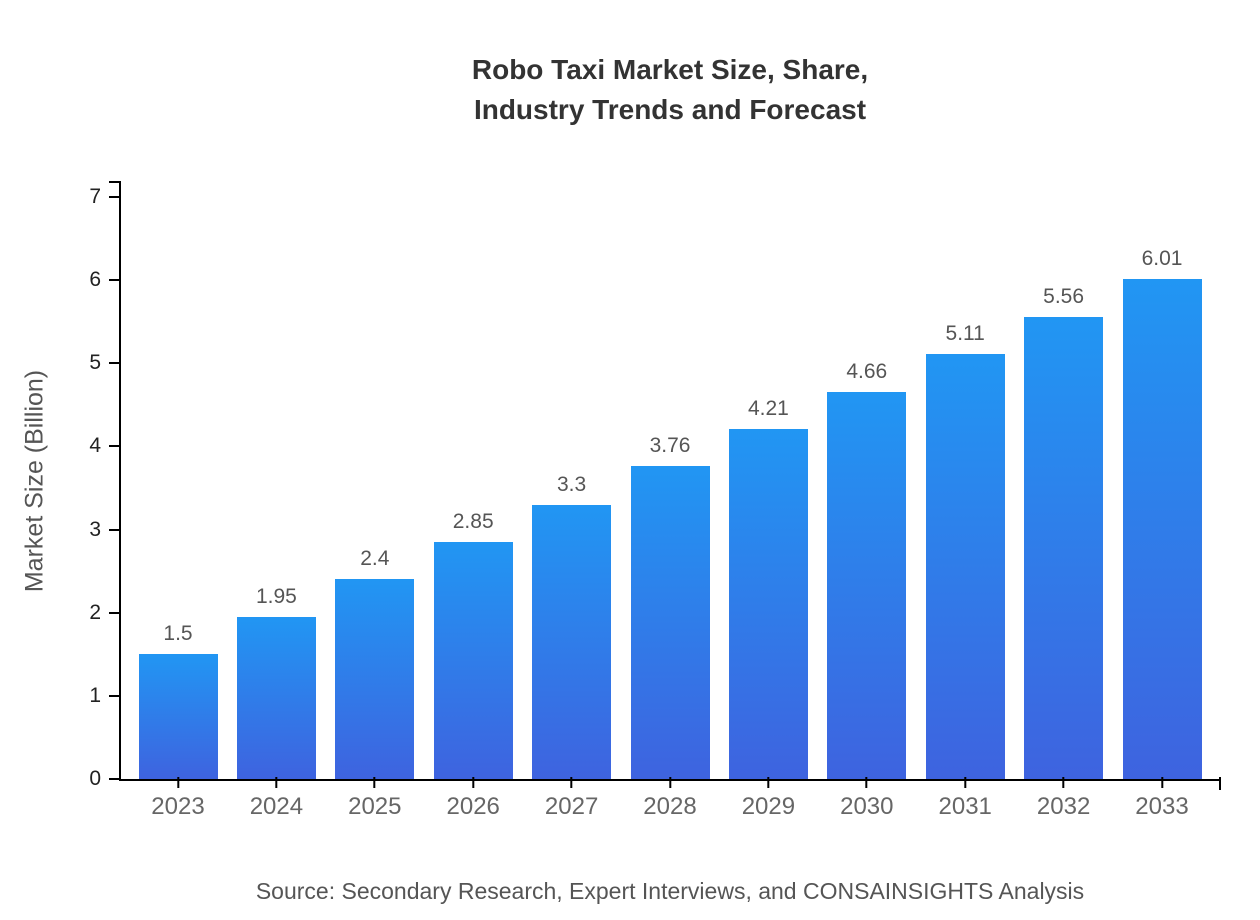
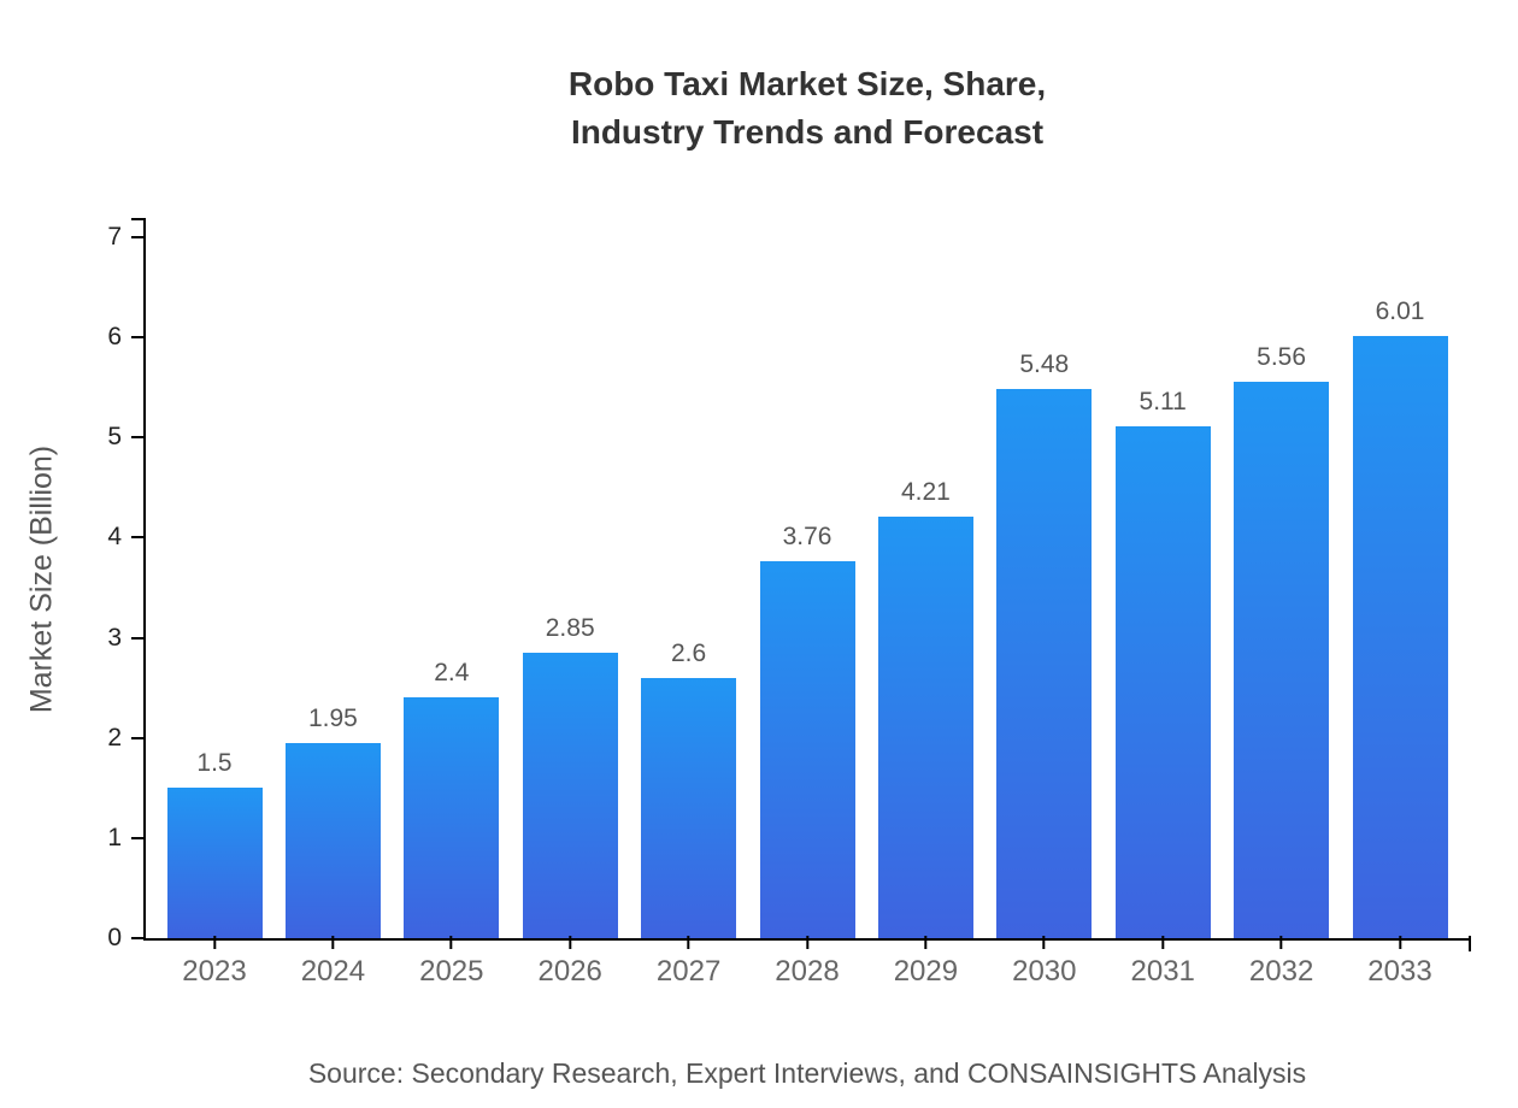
2027: 3.3 -> 2.6
2030: 4.66 -> 5.48
